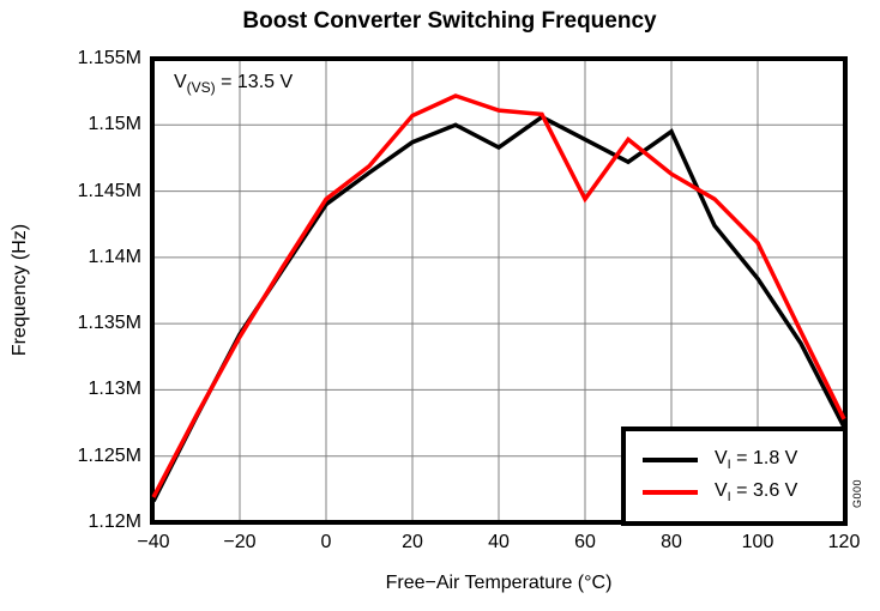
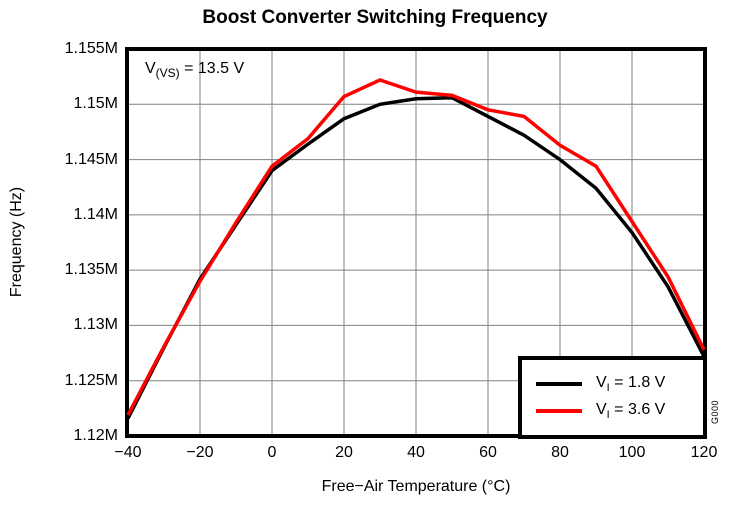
VI = 1.8 V/40: 1.1483M -> 1.1505M
VI = 3.6 V/60: 1.1444M -> 1.1495M
VI = 1.8 V/80: 1.1495M -> 1.1450M
VI = 3.6 V/100: 1.1411M -> 1.1394M
